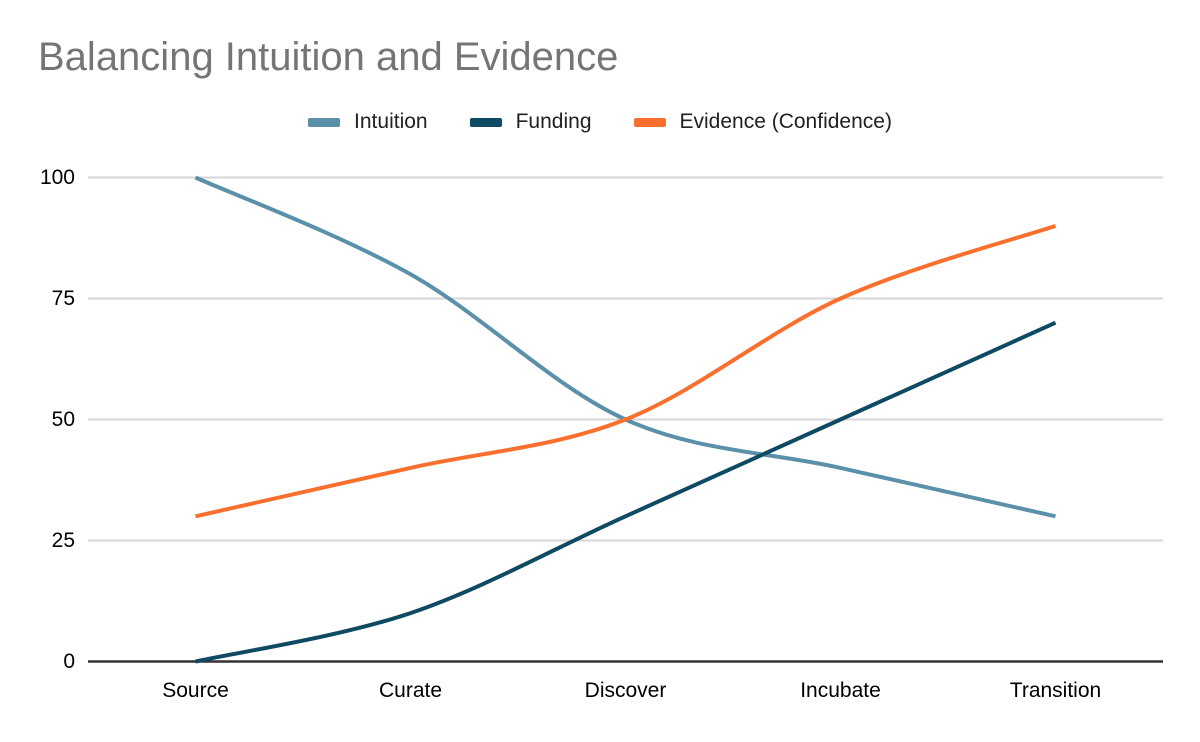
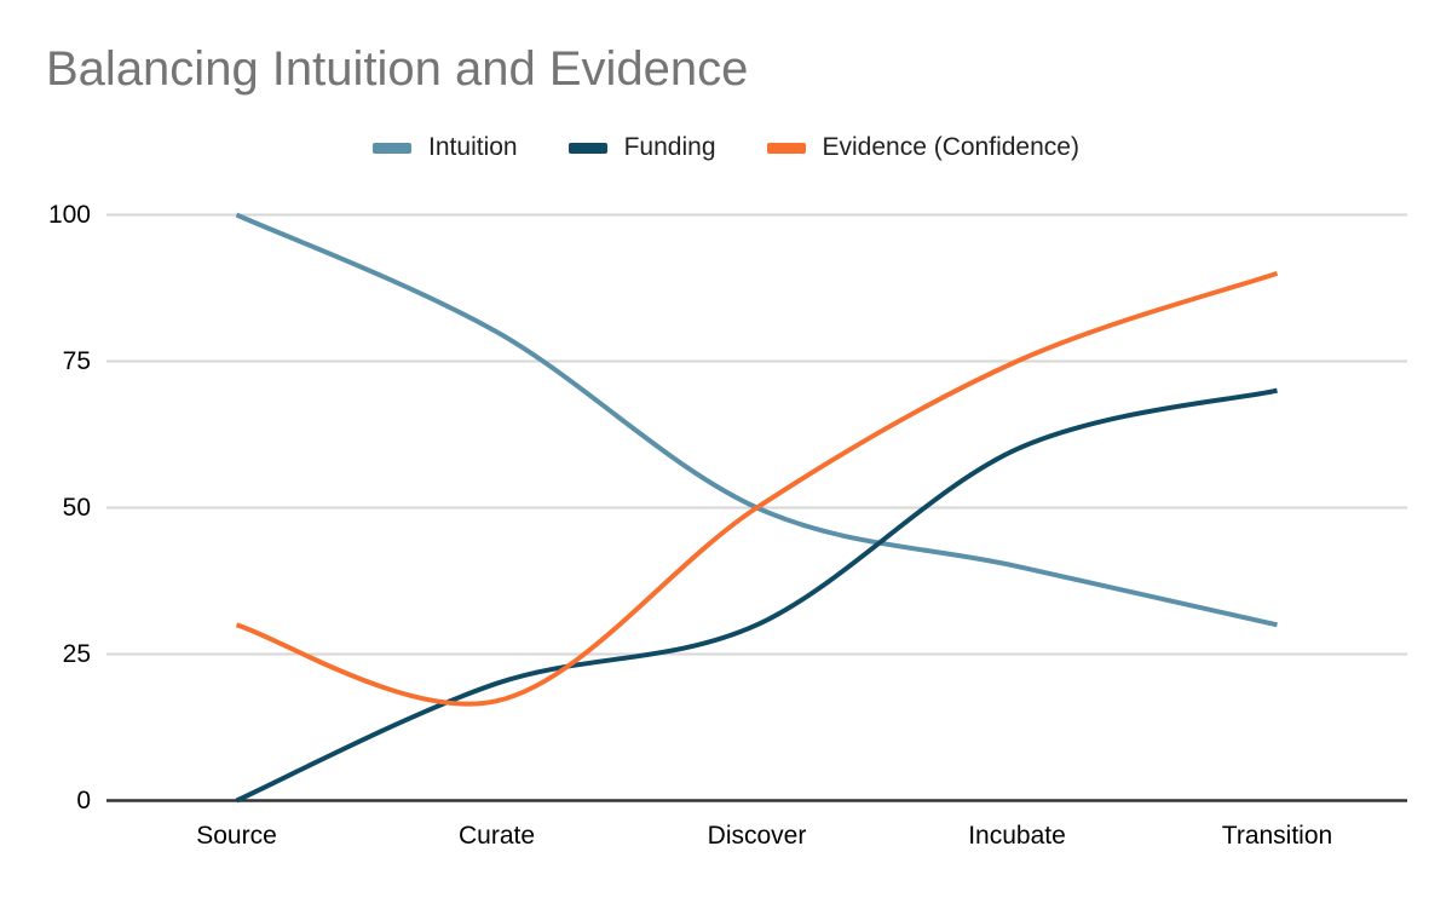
Funding/Curate: 10 -> 20
Evidence (Confidence)/Curate: 40 -> 17
Funding/Incubate: 50 -> 60
